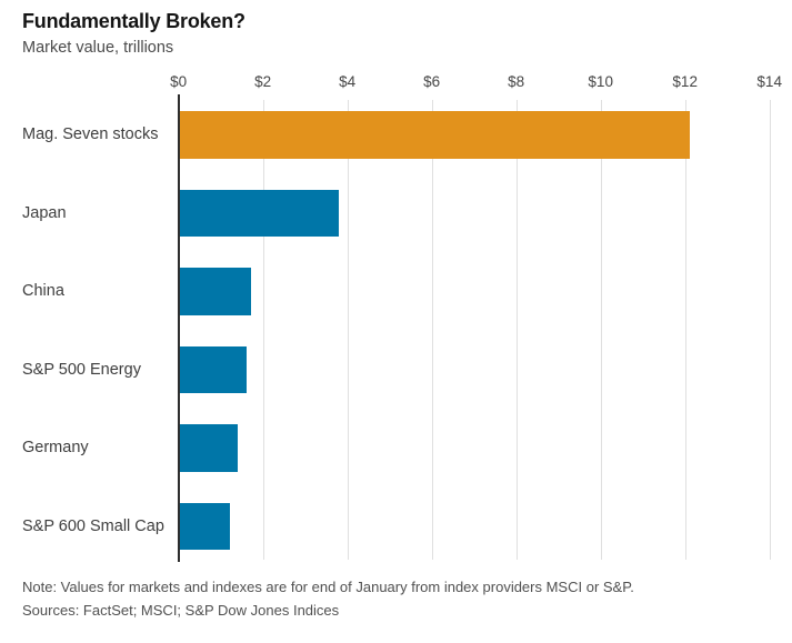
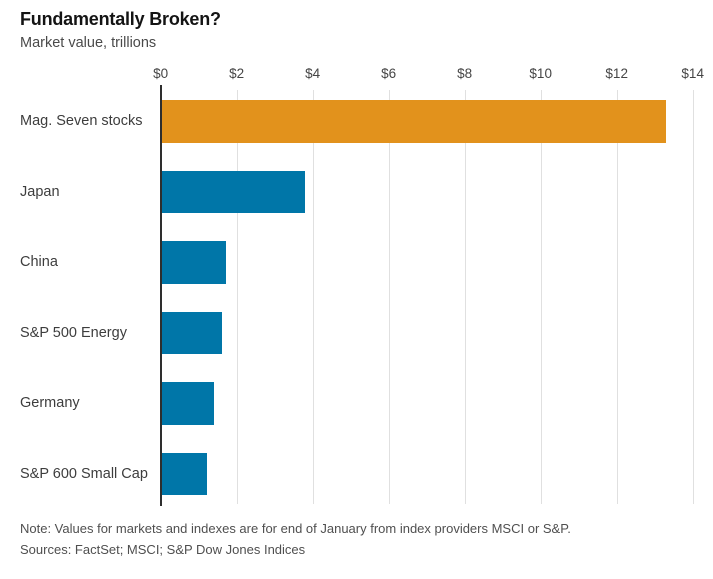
Mag. Seven stocks: $12.1 -> $13.3
